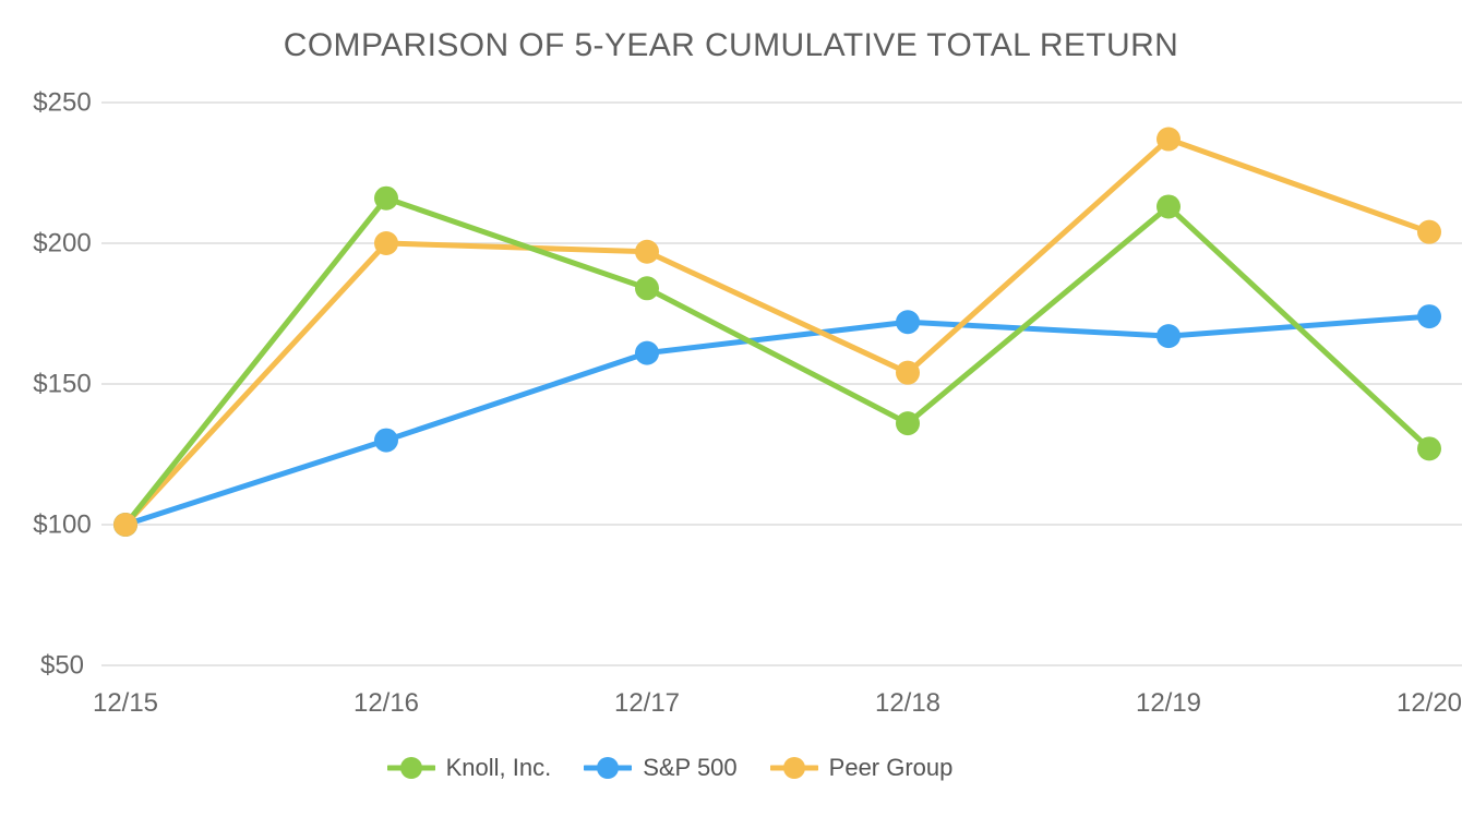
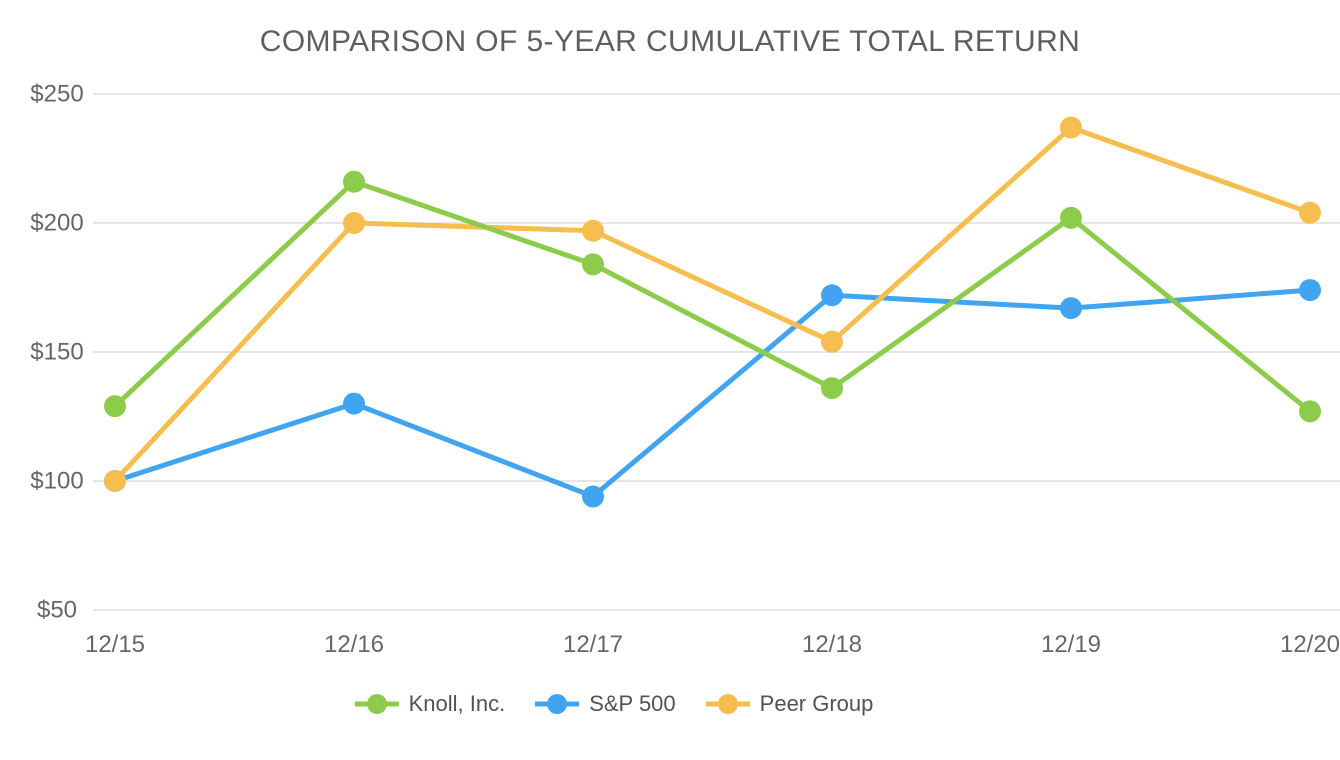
Knoll, Inc./12/15: $100 -> $129
S&P 500/12/17: $161 -> $94
Knoll, Inc./12/19: $213 -> $202
